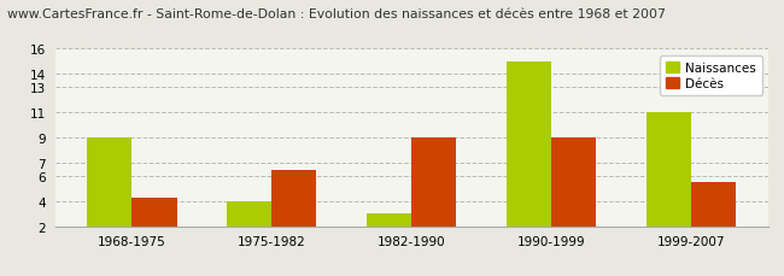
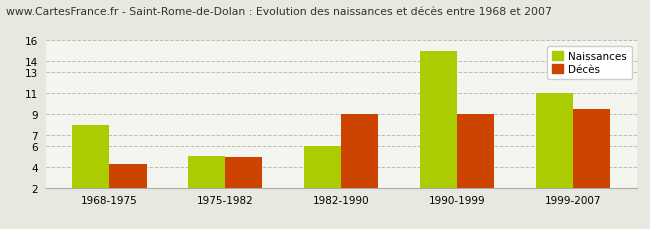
Naissances/1968-1975: 9 -> 8
Naissances/1975-1982: 4 -> 5
Décès/1975-1982: 6.4 -> 4.9
Naissances/1982-1990: 3 -> 6
Décès/1999-2007: 5.5 -> 9.5
